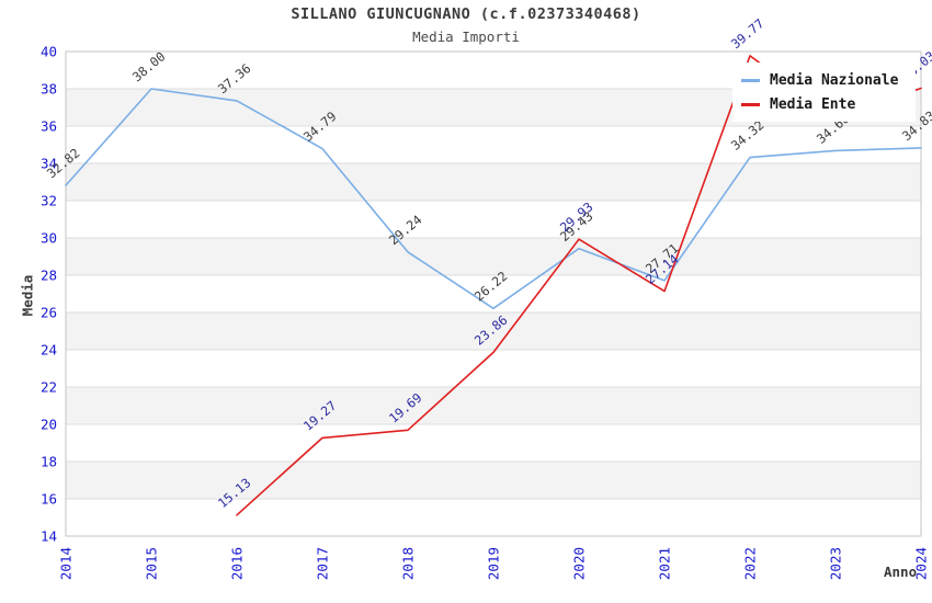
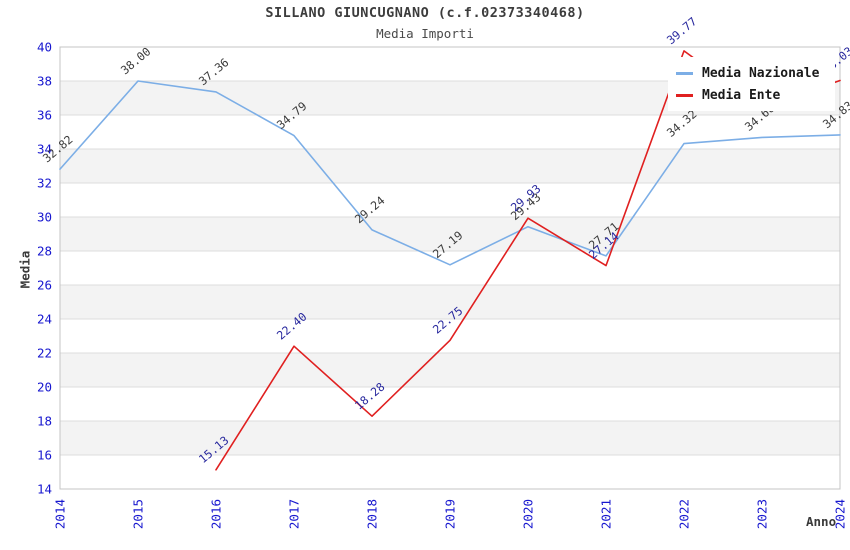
Media Ente/2017: 19.27 -> 22.40
Media Ente/2018: 19.69 -> 18.28
Media Nazionale/2019: 26.22 -> 27.19
Media Ente/2019: 23.86 -> 22.75
